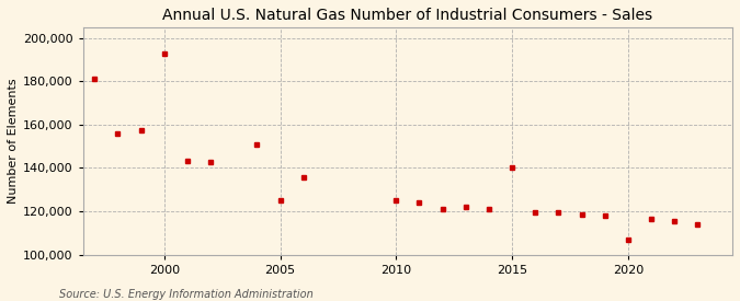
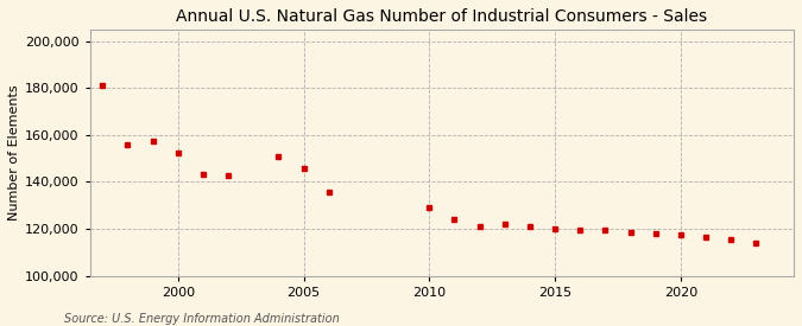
2000: 193,000 -> 152,000
2005: 125,000 -> 146,000
2010: 125,000 -> 129,000
2015: 140,000 -> 120,000
2020: 107,000 -> 118,000
